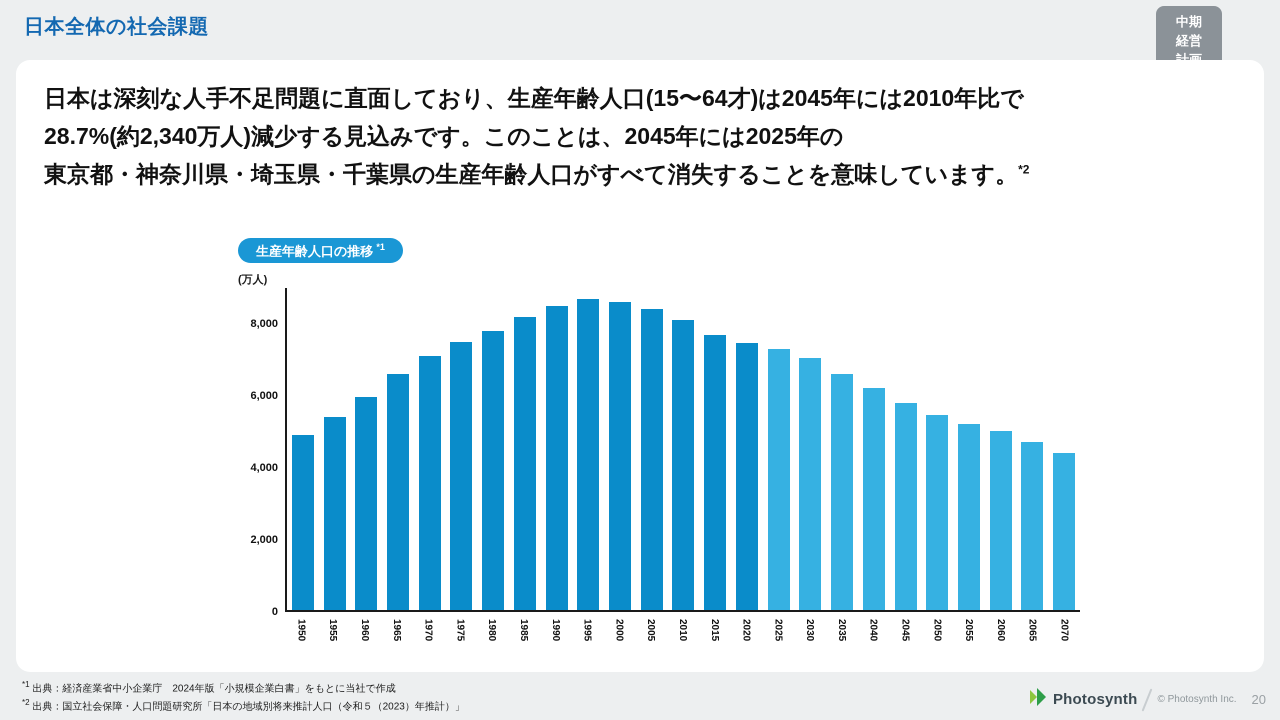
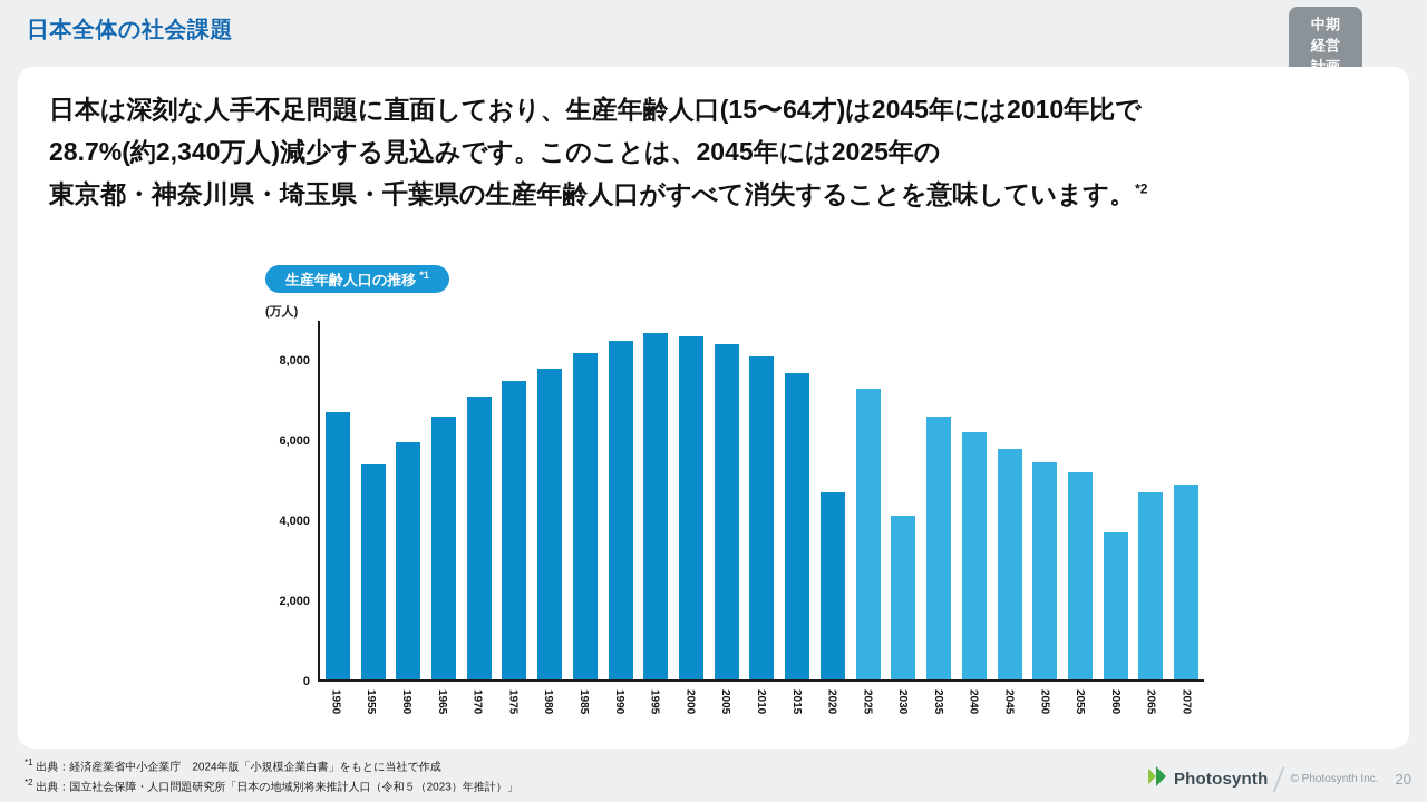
1950: 4900 -> 6700
2020: 7400 -> 4700
2030: 7000 -> 4100
2060: 5000 -> 3700
2070: 4400 -> 4900
